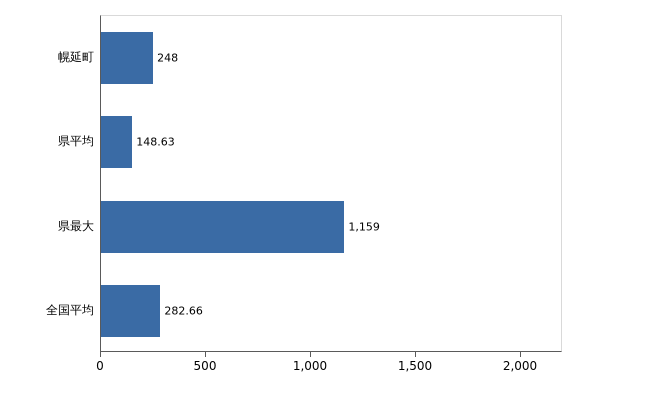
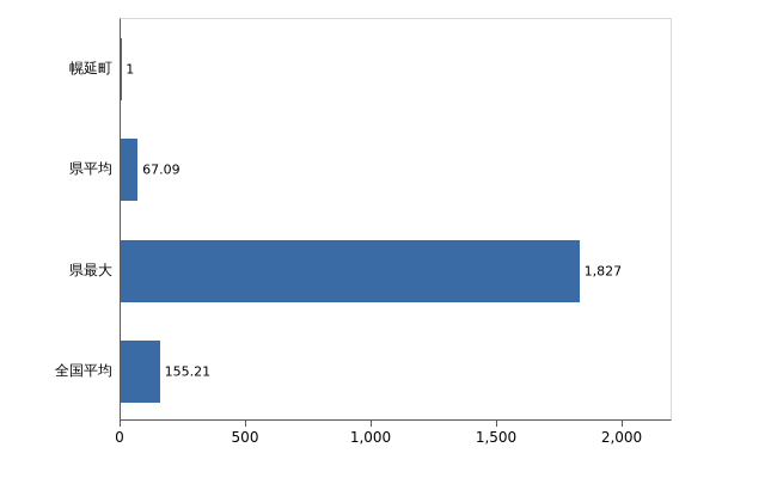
幌延町: 248 -> 1
県平均: 148.63 -> 67.09
県最大: 1,159 -> 1,827
全国平均: 282.66 -> 155.21
